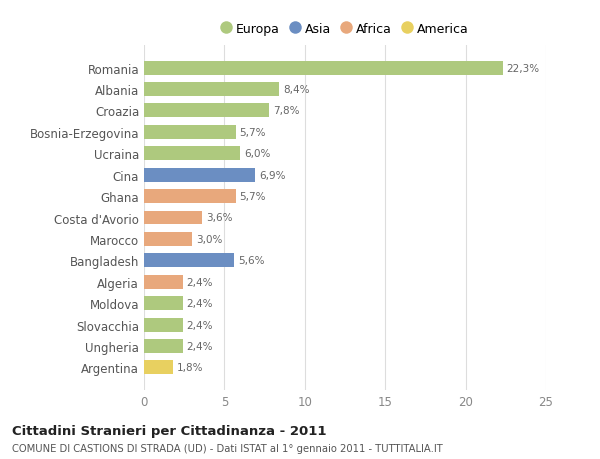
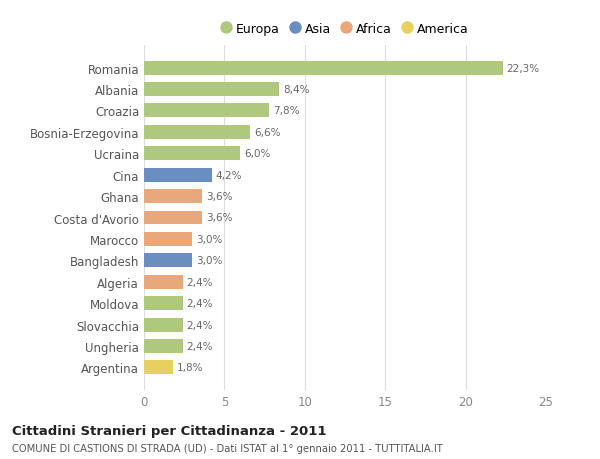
Bosnia-Erzegovina: 5,7% -> 6,6%
Cina: 6,9% -> 4,2%
Ghana: 5,7% -> 3,6%
Bangladesh: 5,6% -> 3,0%
